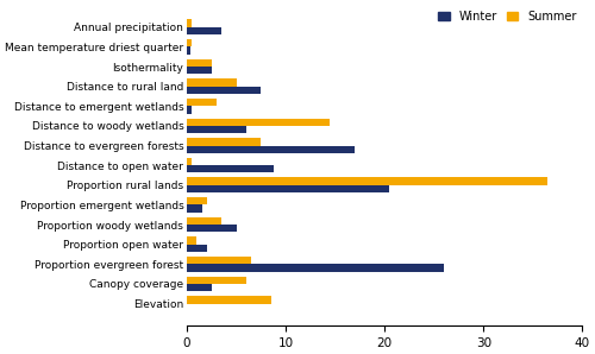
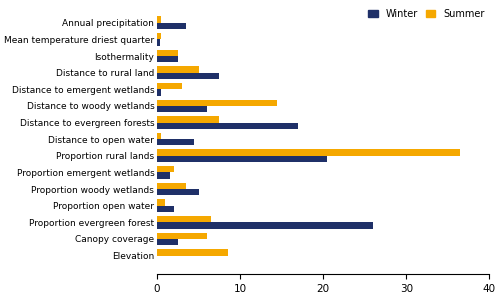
Winter/Distance to open water: 8.8 -> 4.5
